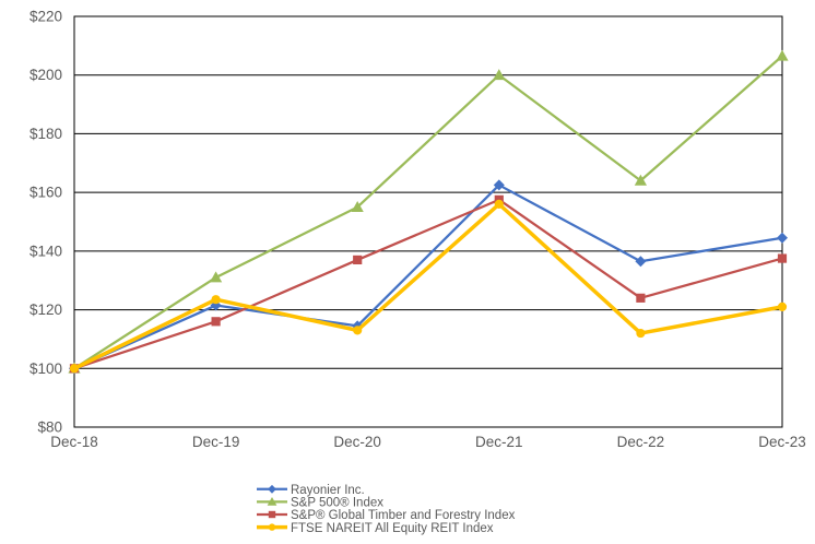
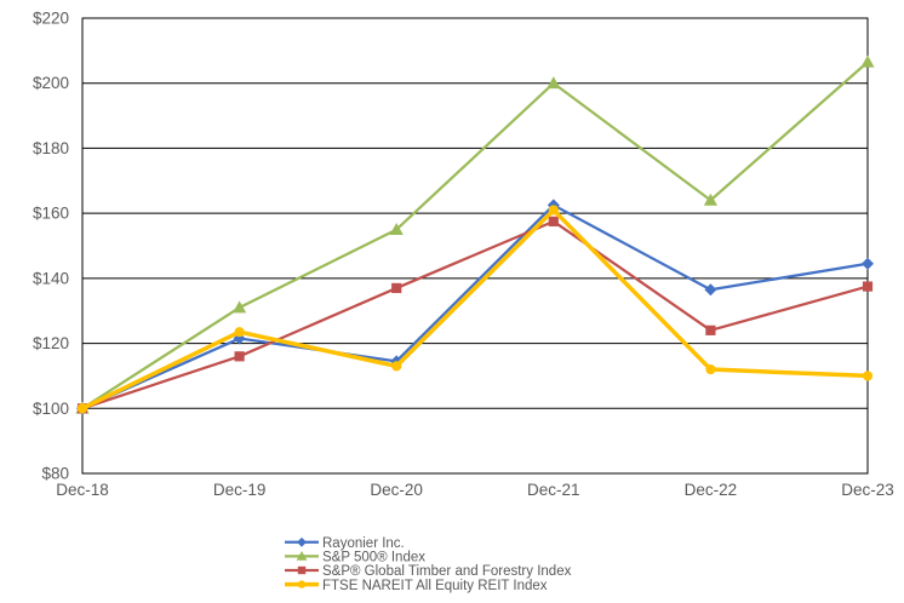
FTSE NAREIT All Equity REIT Index/Dec-21: $156 -> $161
FTSE NAREIT All Equity REIT Index/Dec-23: $121 -> $110
